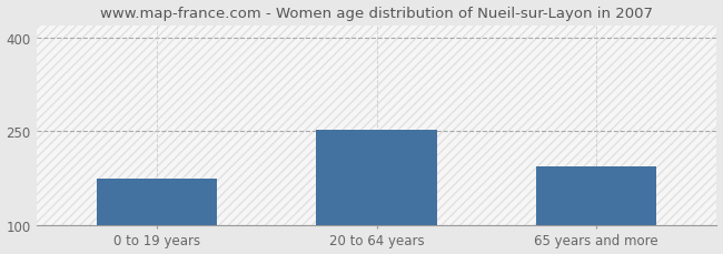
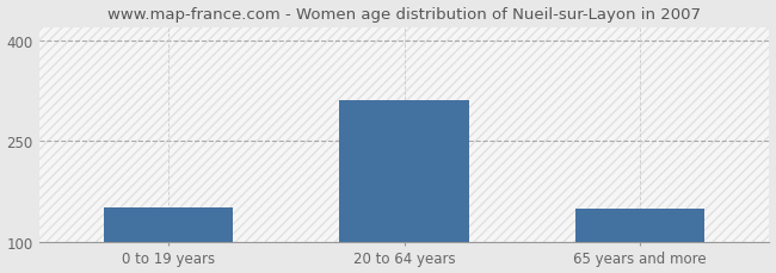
0 to 19 years: 174 -> 152
20 to 64 years: 252 -> 312
65 years and more: 194 -> 150
